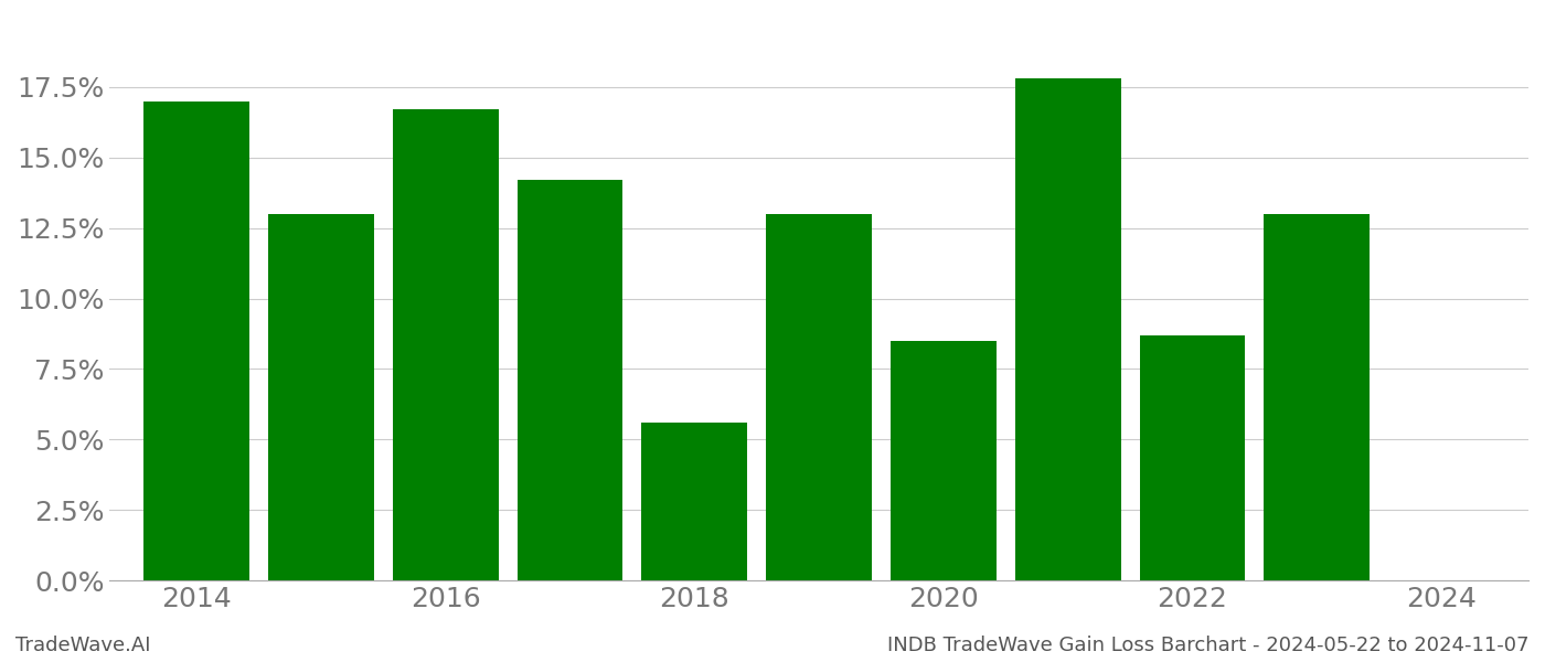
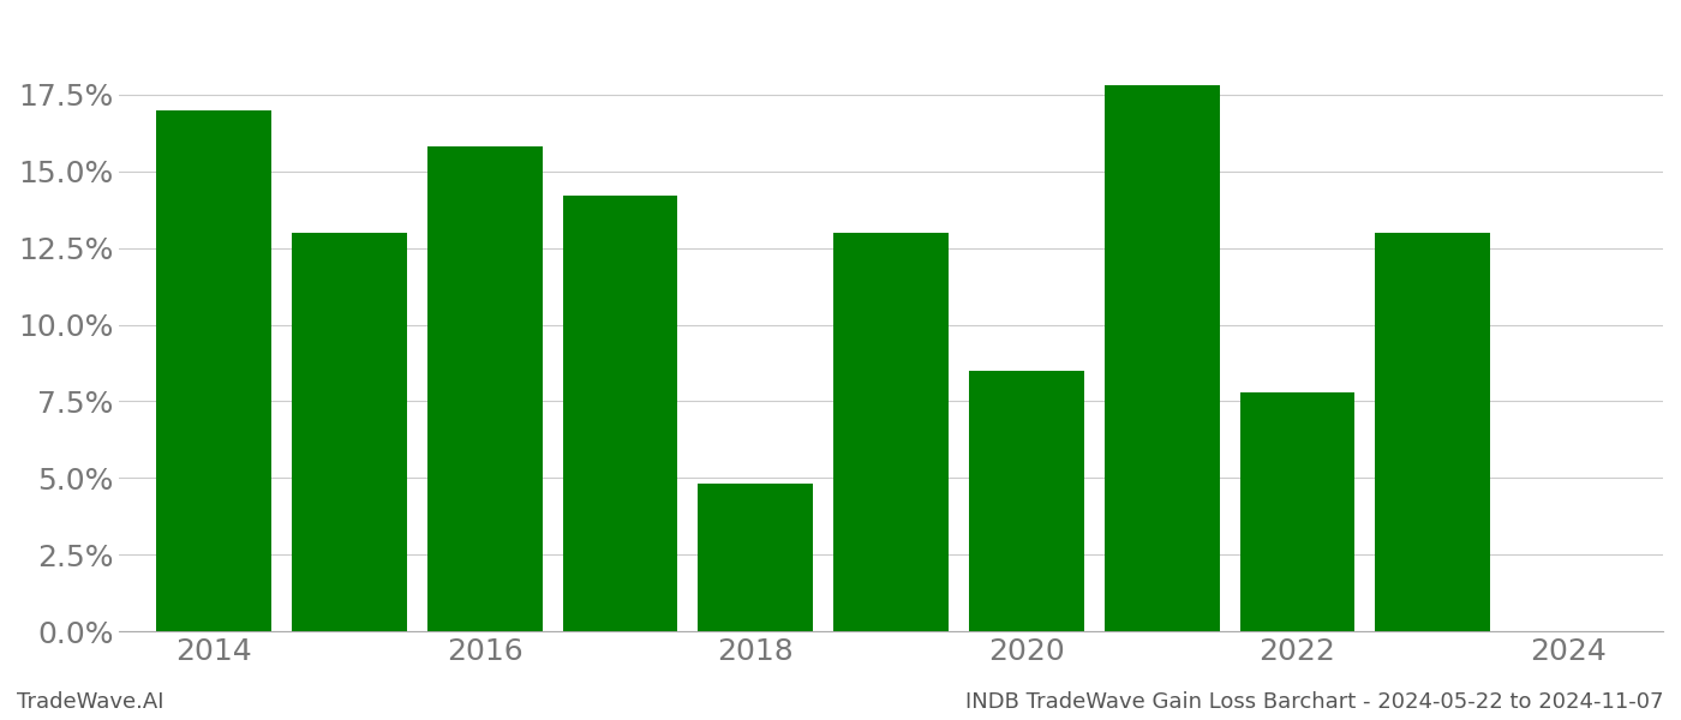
2016: 16.7% -> 15.8%
2018: 5.6% -> 4.8%
2022: 8.7% -> 7.8%
